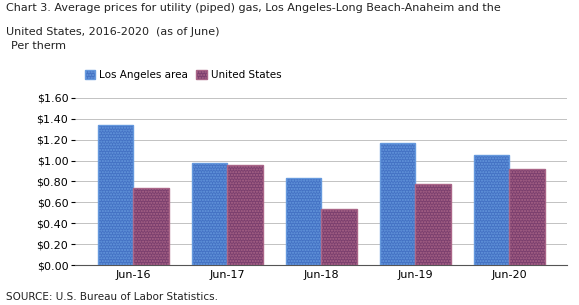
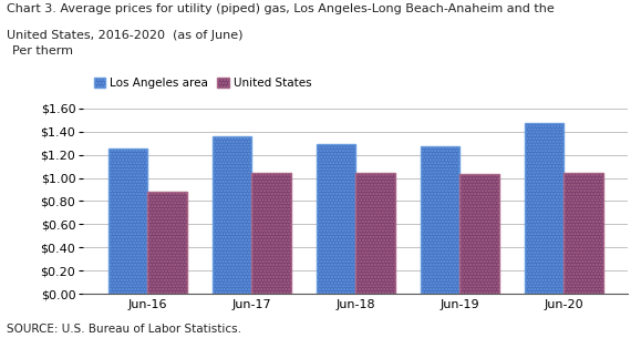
Los Angeles area/Jun-16: $1.34 -> $1.25
United States/Jun-16: $0.74 -> $0.88
Los Angeles area/Jun-17: $0.98 -> $1.36
United States/Jun-17: $0.96 -> $1.04
Los Angeles area/Jun-18: $0.83 -> $1.29
United States/Jun-18: $0.54 -> $1.04
Los Angeles area/Jun-19: $1.17 -> $1.27
United States/Jun-19: $0.78 -> $1.03
Los Angeles area/Jun-20: $1.05 -> $1.47
United States/Jun-20: $0.92 -> $1.04
